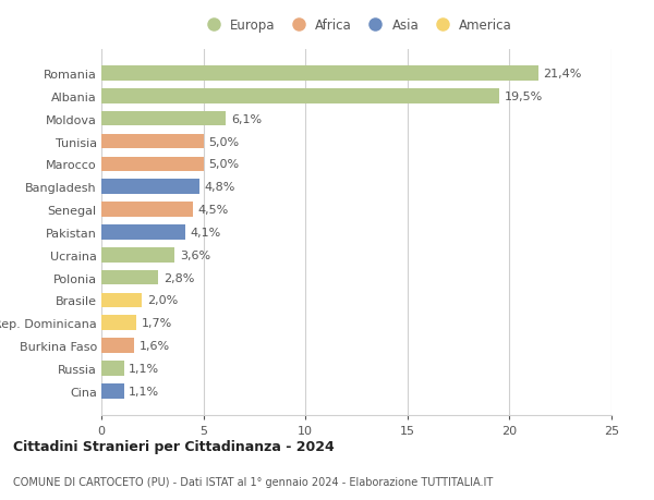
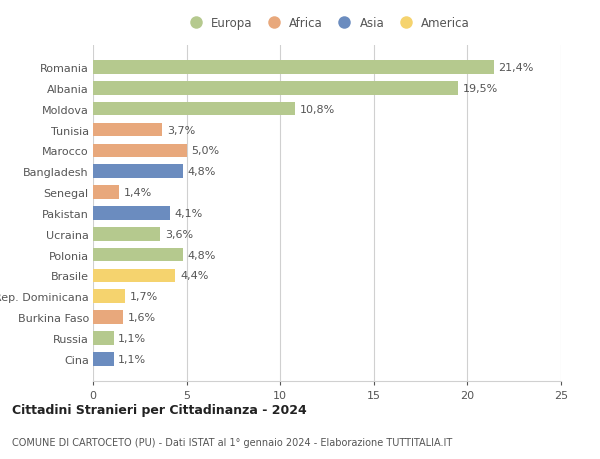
Moldova: 6,1% -> 10,8%
Tunisia: 5,0% -> 3,7%
Senegal: 4,5% -> 1,4%
Polonia: 2,8% -> 4,8%
Brasile: 2,0% -> 4,4%
